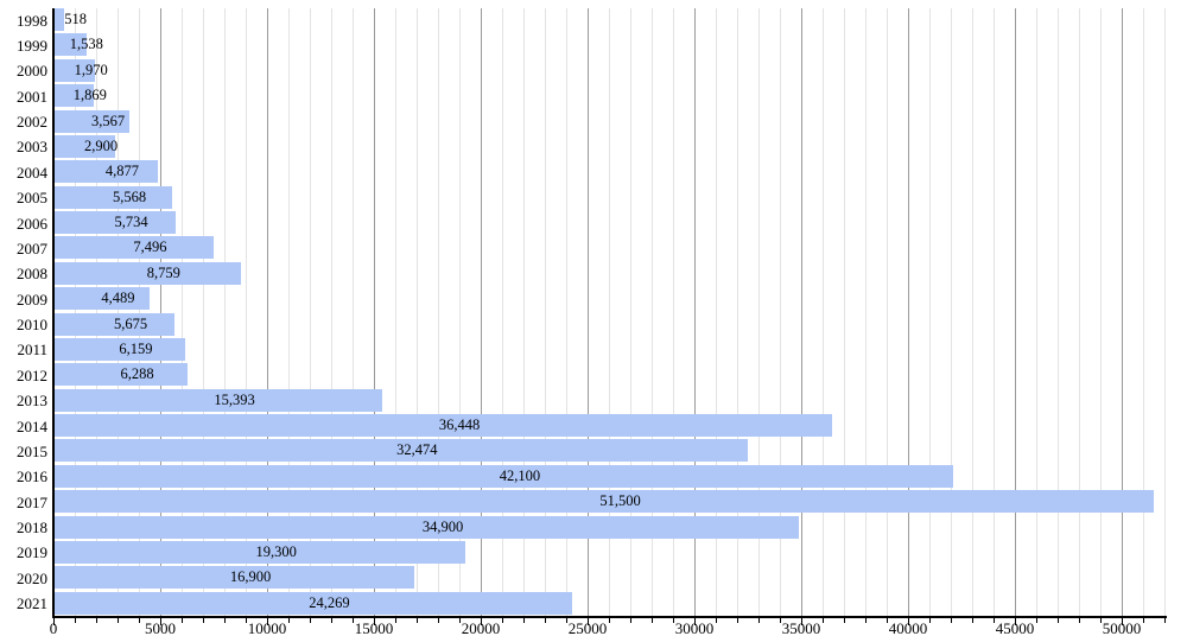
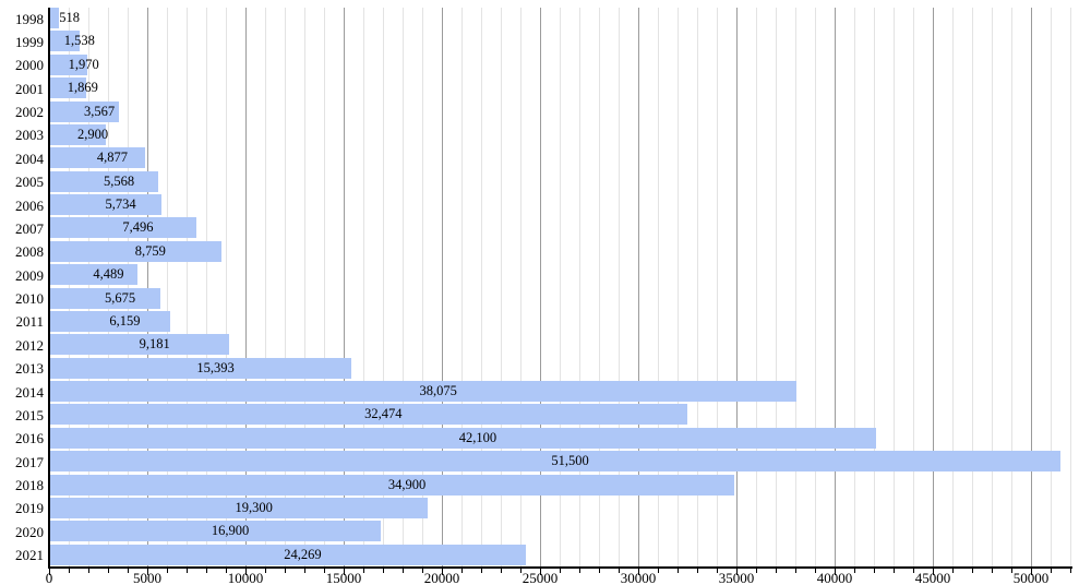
2012: 6,288 -> 9,181
2014: 36,448 -> 38,075
